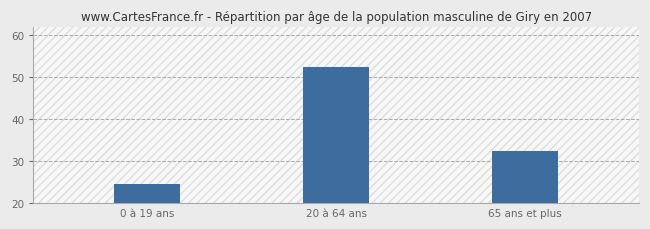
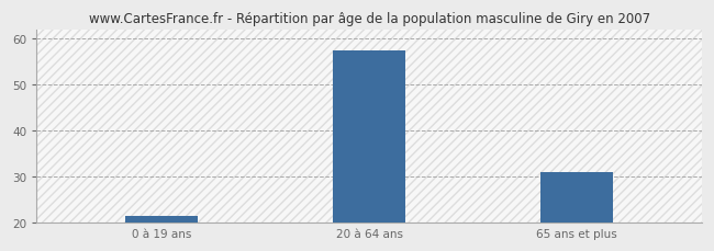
0 à 19 ans: 24.5 -> 21.5
20 à 64 ans: 52.5 -> 57.5
65 ans et plus: 32.5 -> 31.0
